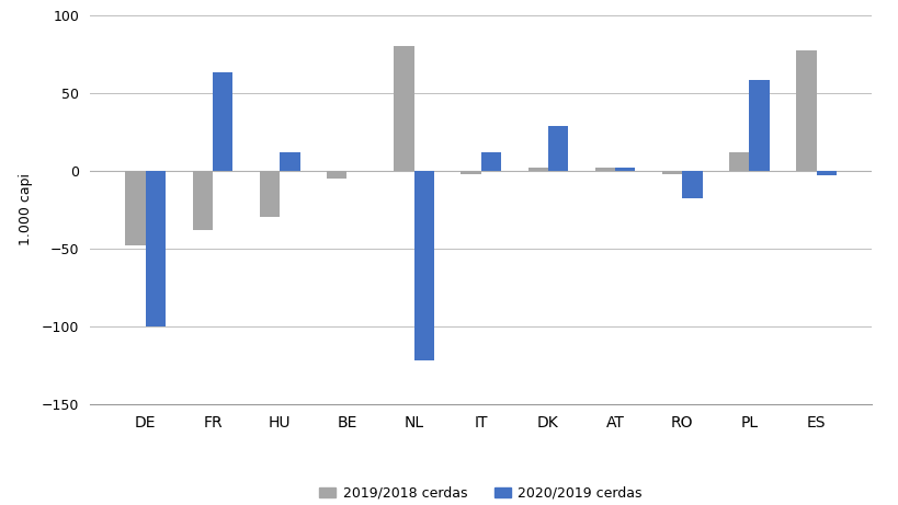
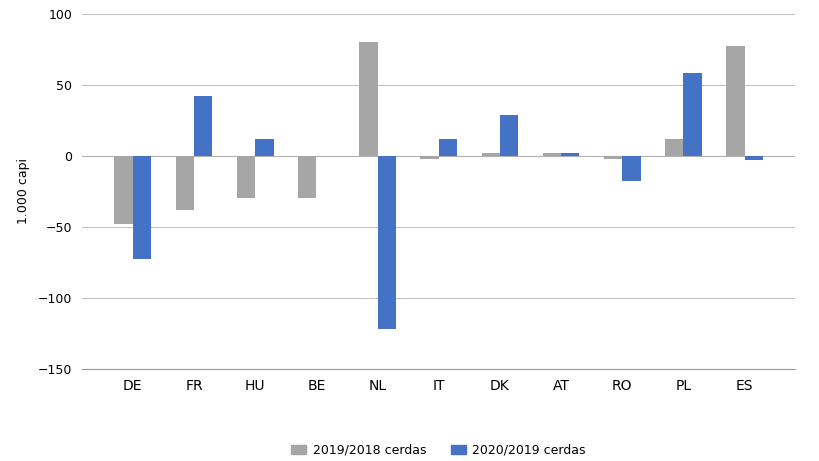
2020/2019 cerdas/DE: -100 -> -73
2020/2019 cerdas/FR: 63 -> 42
2019/2018 cerdas/BE: -5 -> -30
